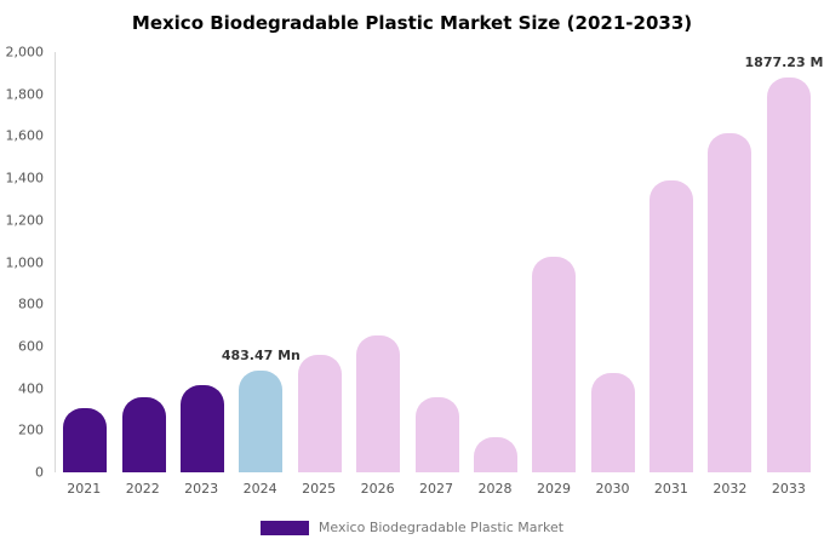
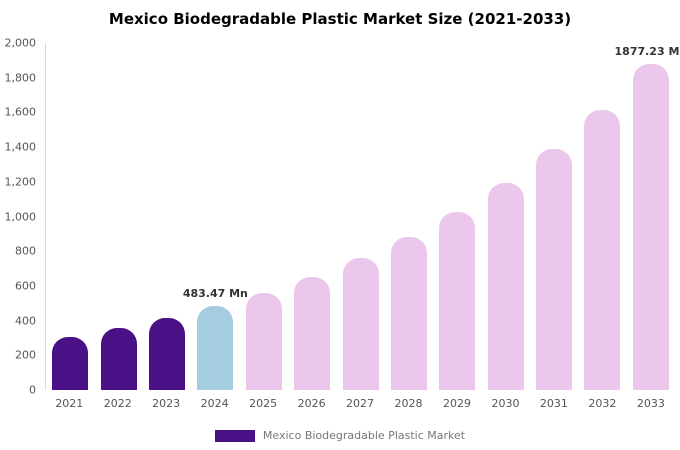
2027: 360 -> 760
2028: 170 -> 880
2030: 470 -> 1200
